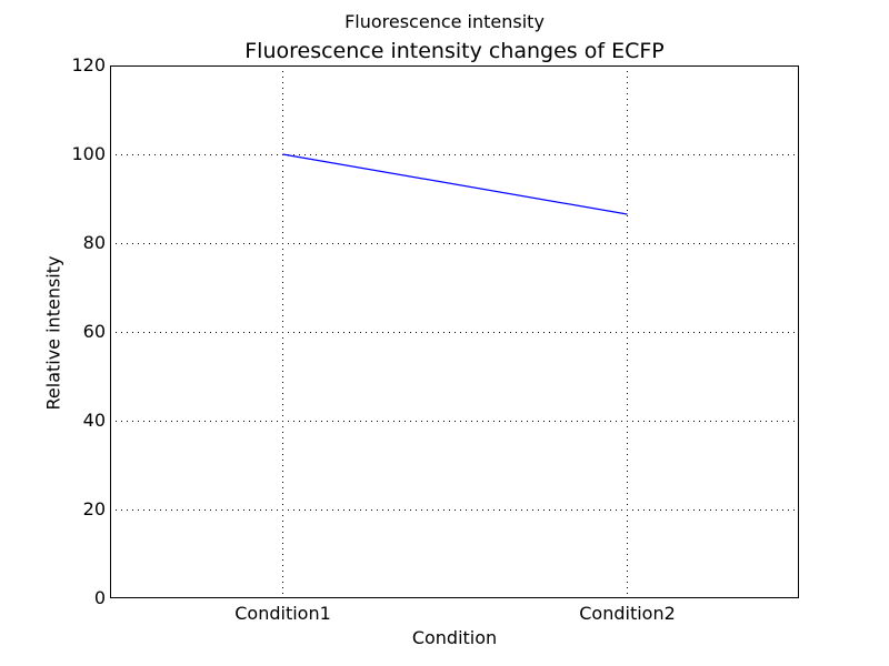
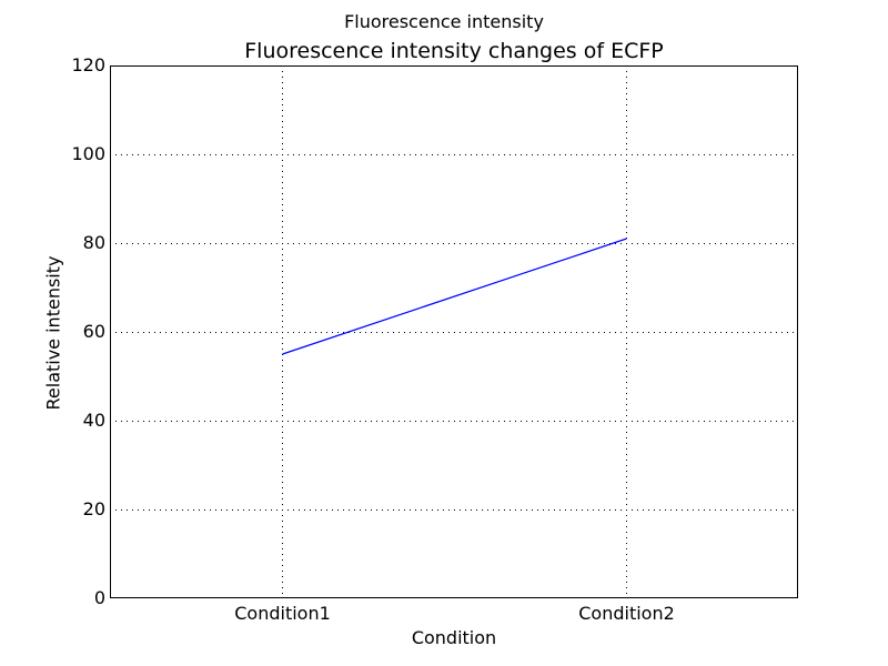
Condition1: 100 -> 55
Condition2: 86 -> 81
